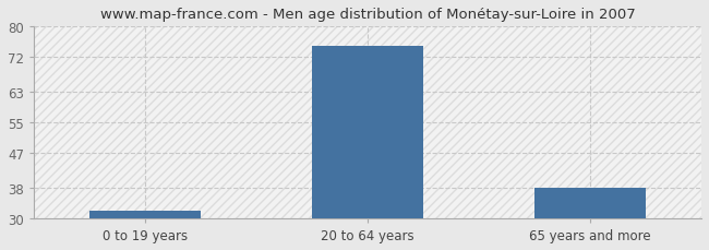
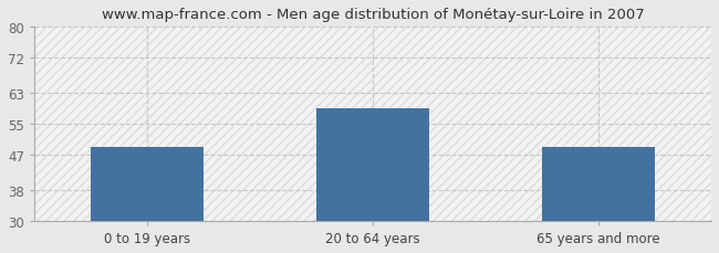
0 to 19 years: 32 -> 49
20 to 64 years: 75 -> 59
65 years and more: 38 -> 49
